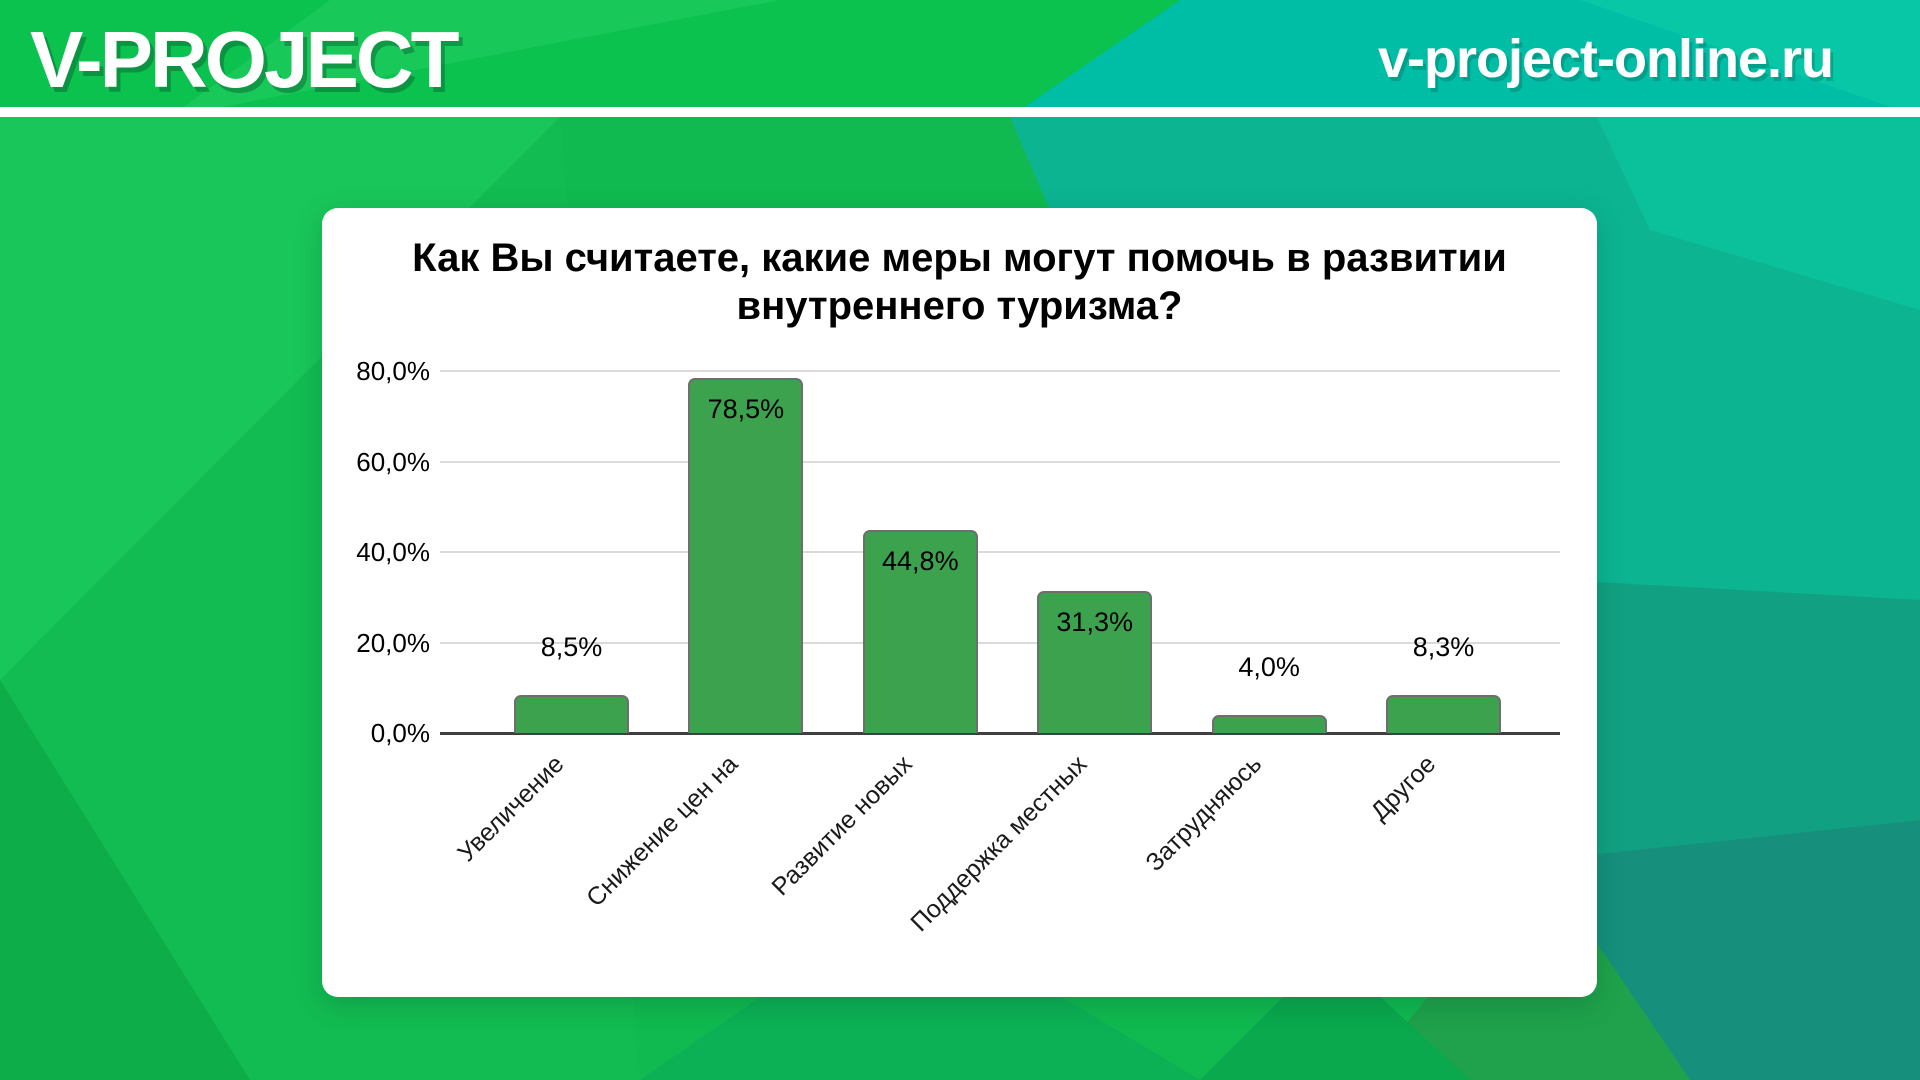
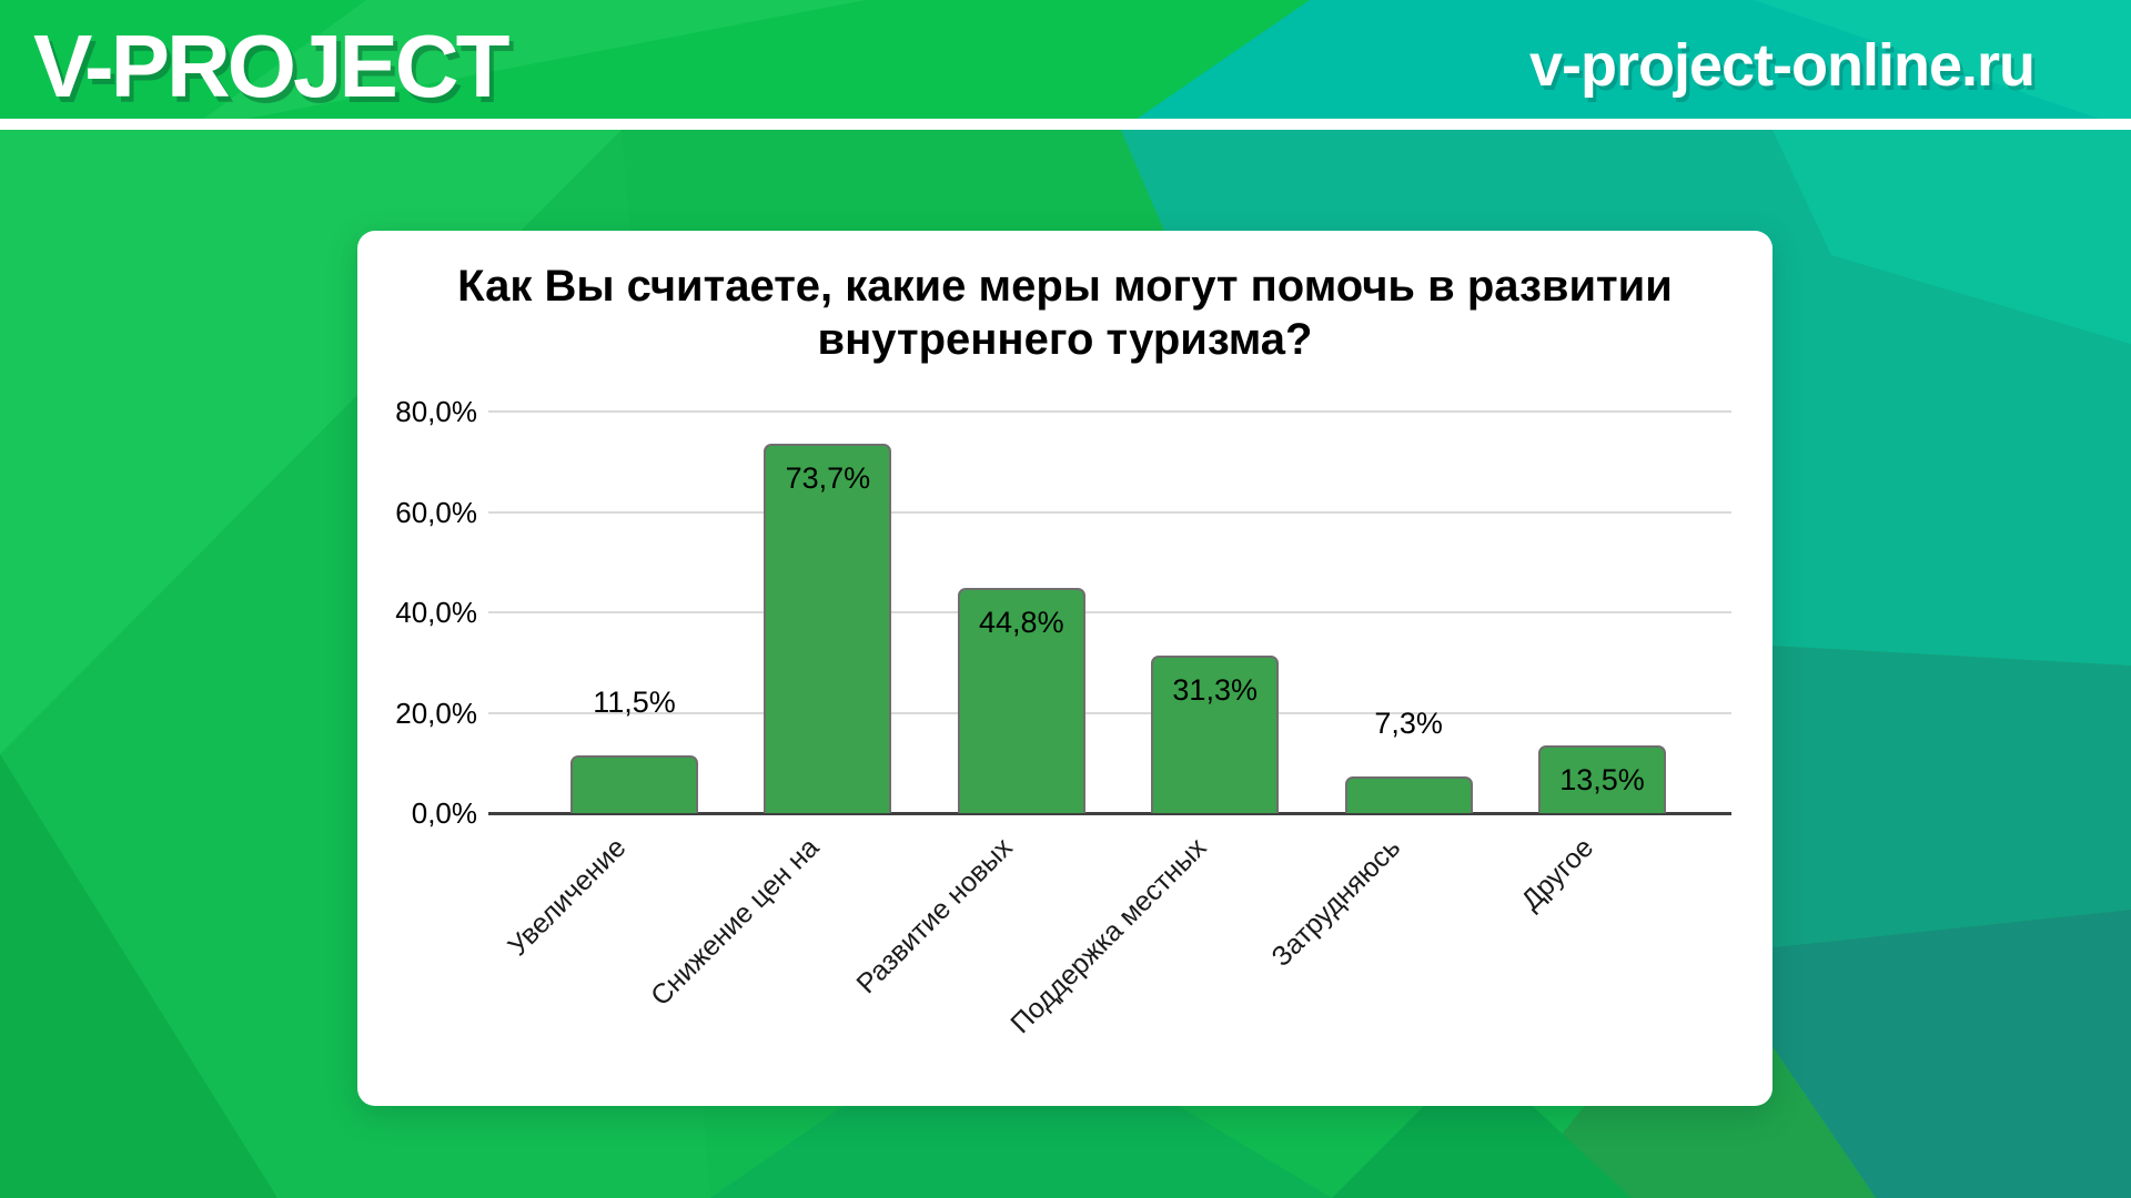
Увеличение: 8,5% -> 11,5%
Снижение цен на: 78,5% -> 73,7%
Затрудняюсь: 4,0% -> 7,3%
Другое: 8,3% -> 13,5%
